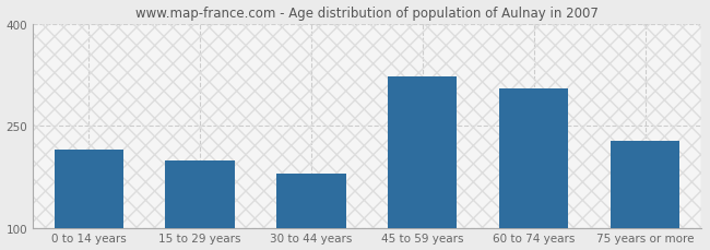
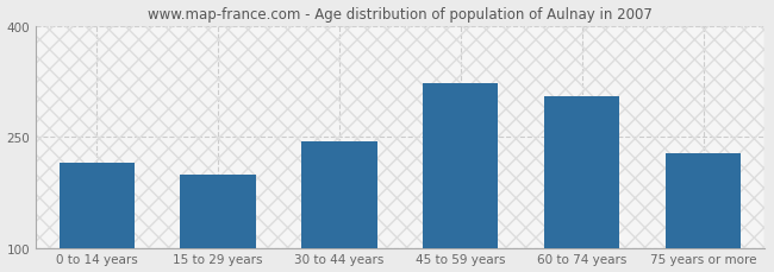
30 to 44 years: 180 -> 244
